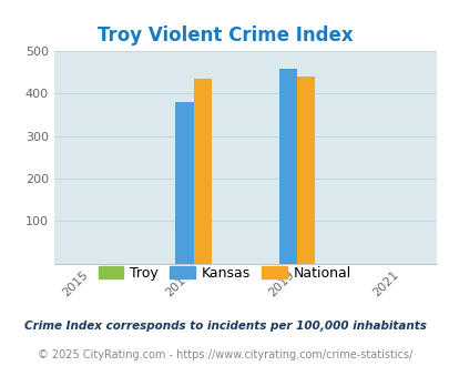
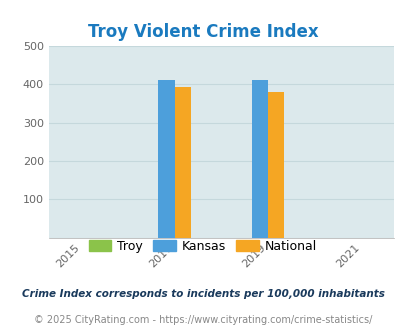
Kansas/2017: 380 -> 412
National/2017: 435 -> 394
Kansas/2019: 460 -> 412
National/2019: 440 -> 381
